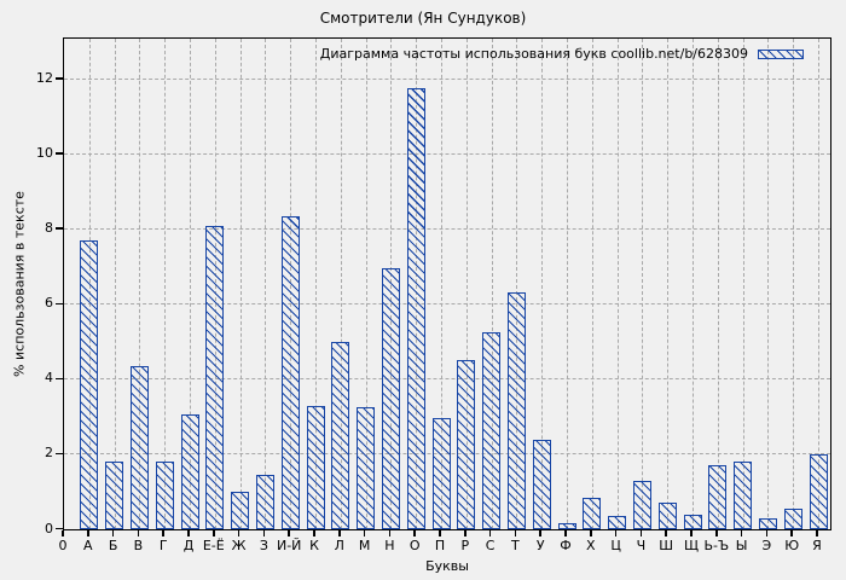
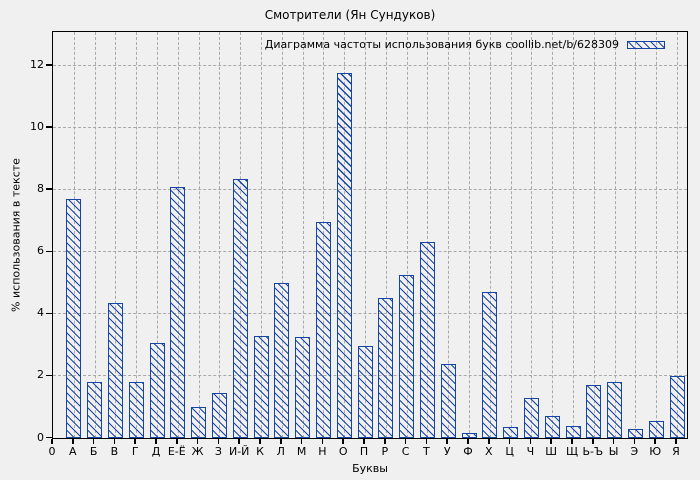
Х: 0.8 -> 4.7
